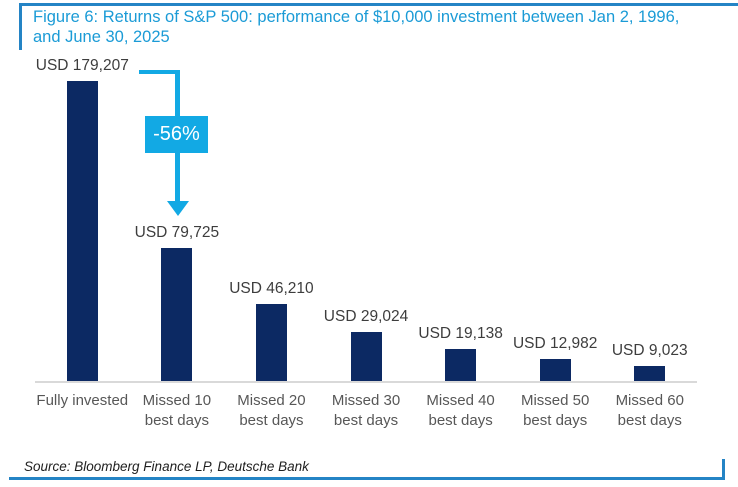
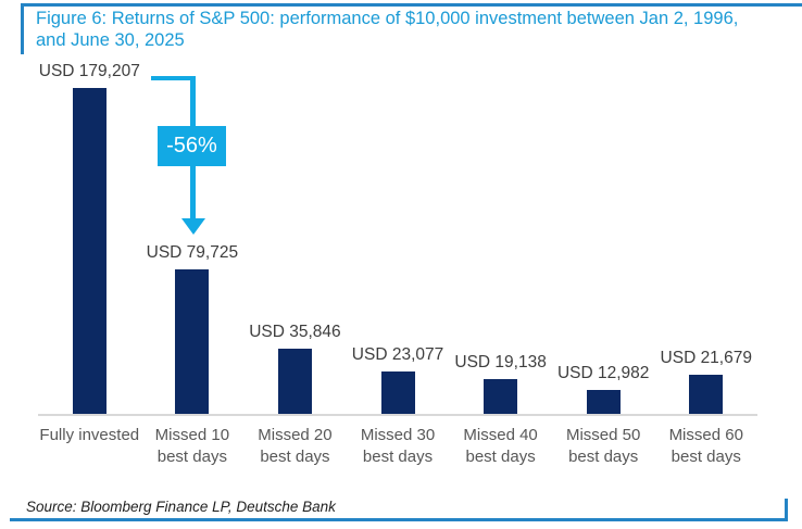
Missed 20 best days: 46,210 -> 35,846
Missed 30 best days: 29,024 -> 23,077
Missed 60 best days: 9,023 -> 21,679
